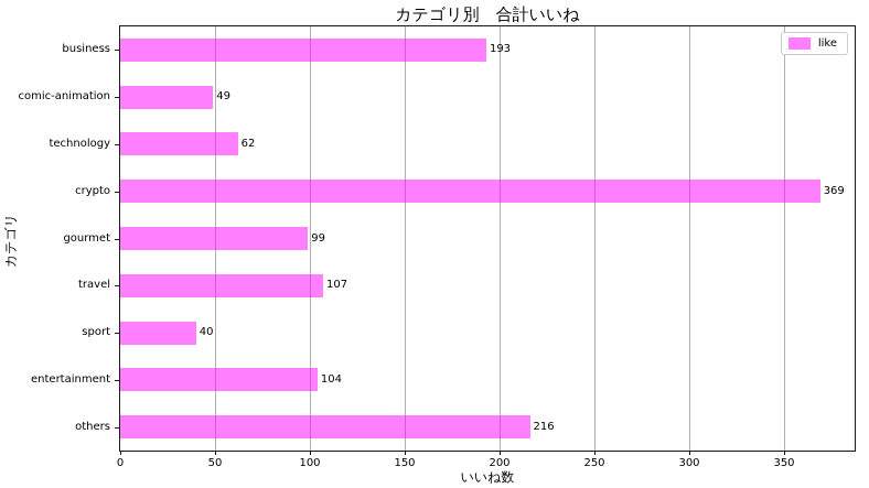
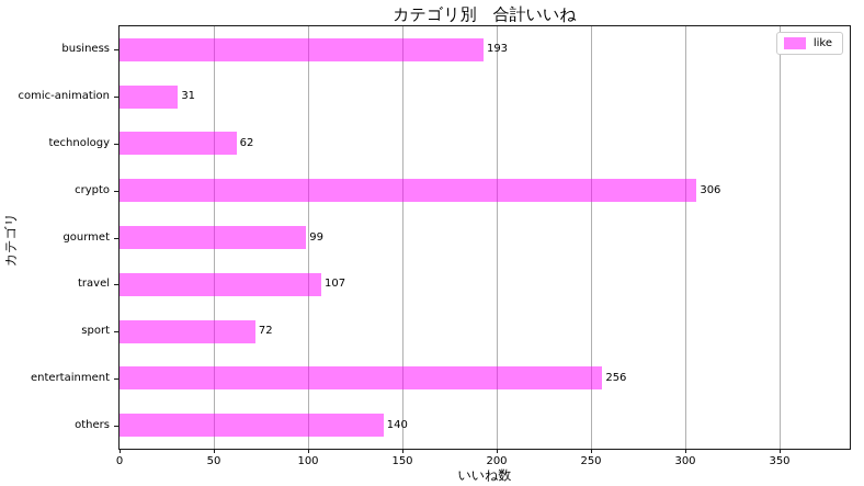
comic-animation: 49 -> 31
crypto: 369 -> 306
sport: 40 -> 72
entertainment: 104 -> 256
others: 216 -> 140
